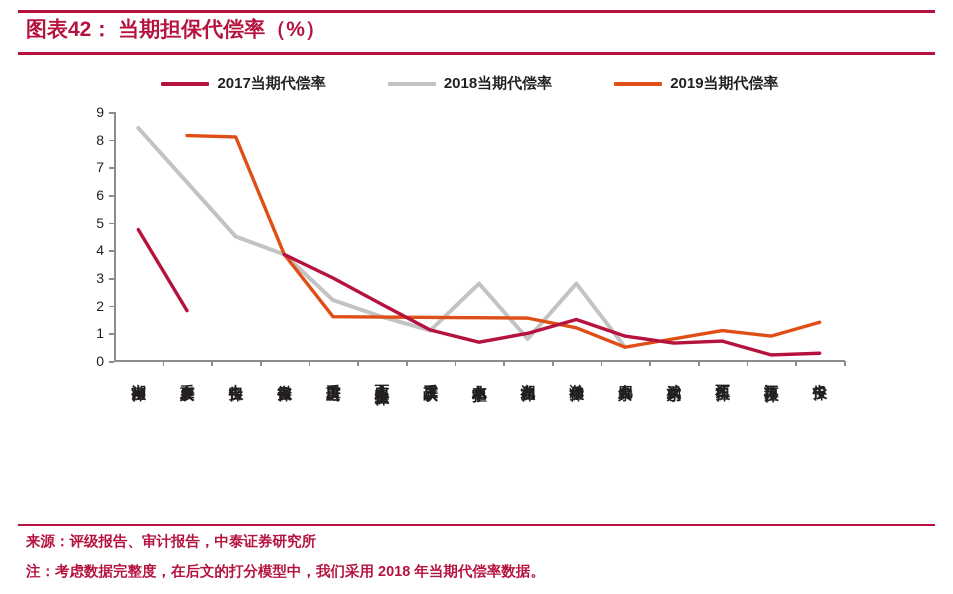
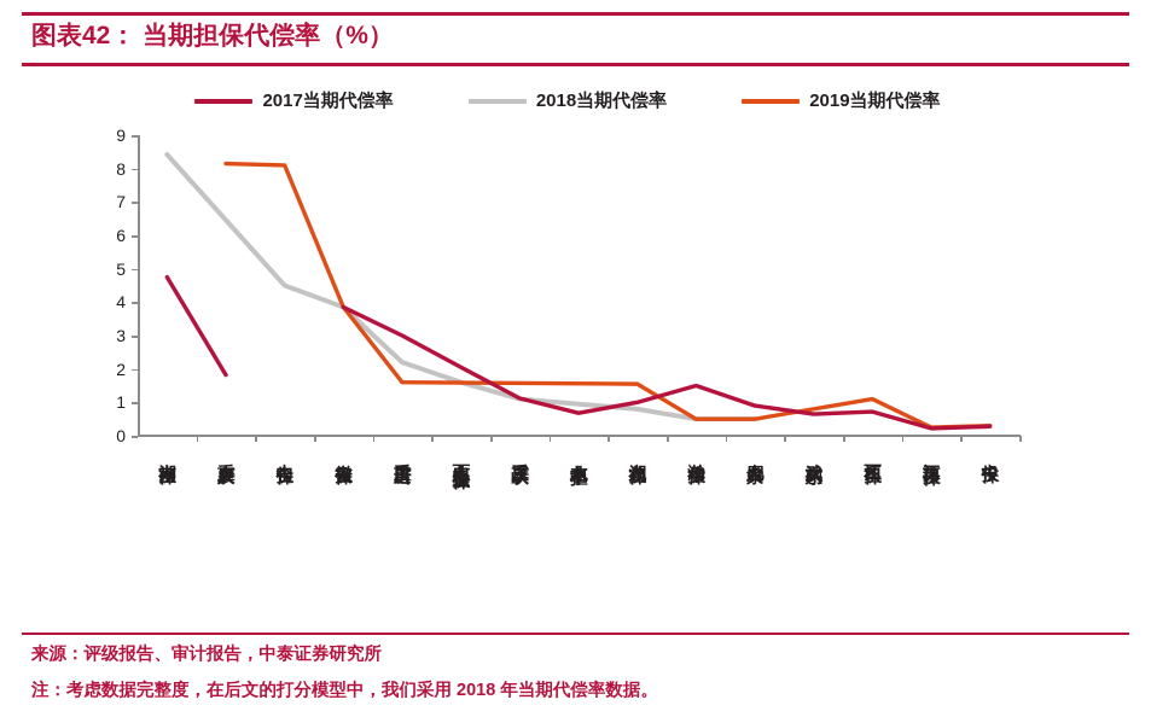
2018当期代偿率/东北中小担: 2.8 -> 0.9
2018当期代偿率/瀚华担保: 2.8 -> 0.5
2019当期代偿率/瀚华担保: 1.2 -> 0.5
2019当期代偿率/江苏再担保: 0.9 -> 0.2
2019当期代偿率/中投保: 1.4 -> 0.3
